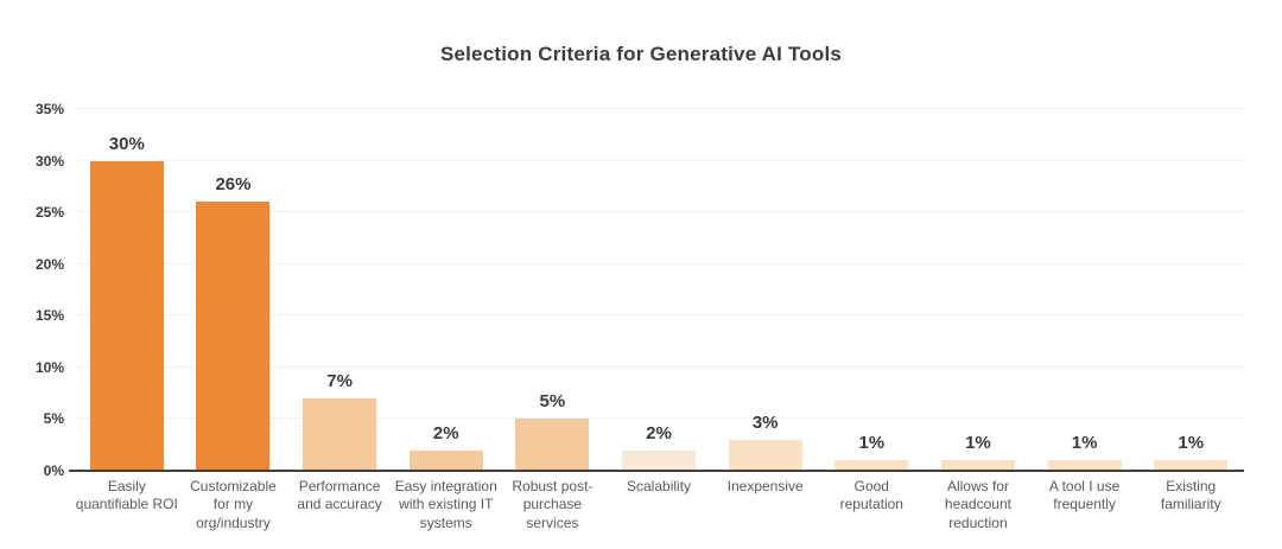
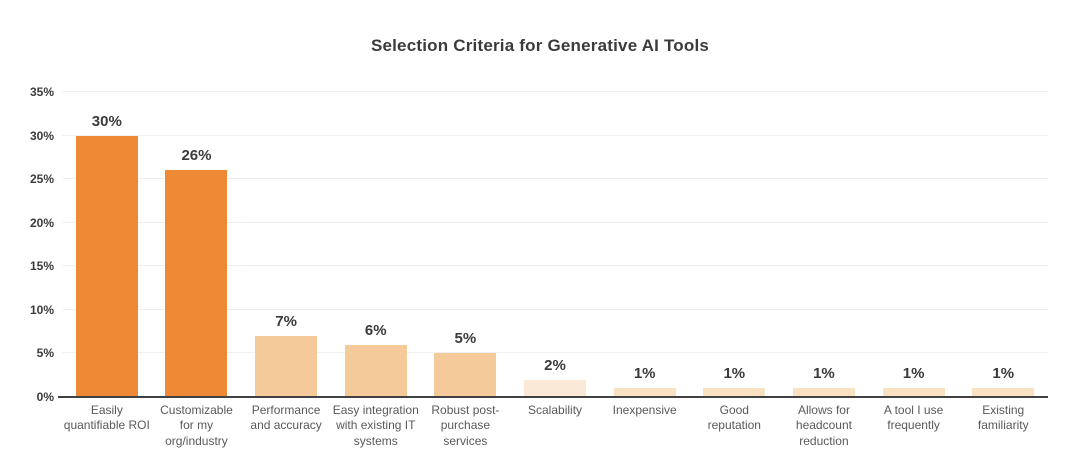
Easy integration with existing IT systems: 2% -> 6%
Inexpensive: 3% -> 1%
